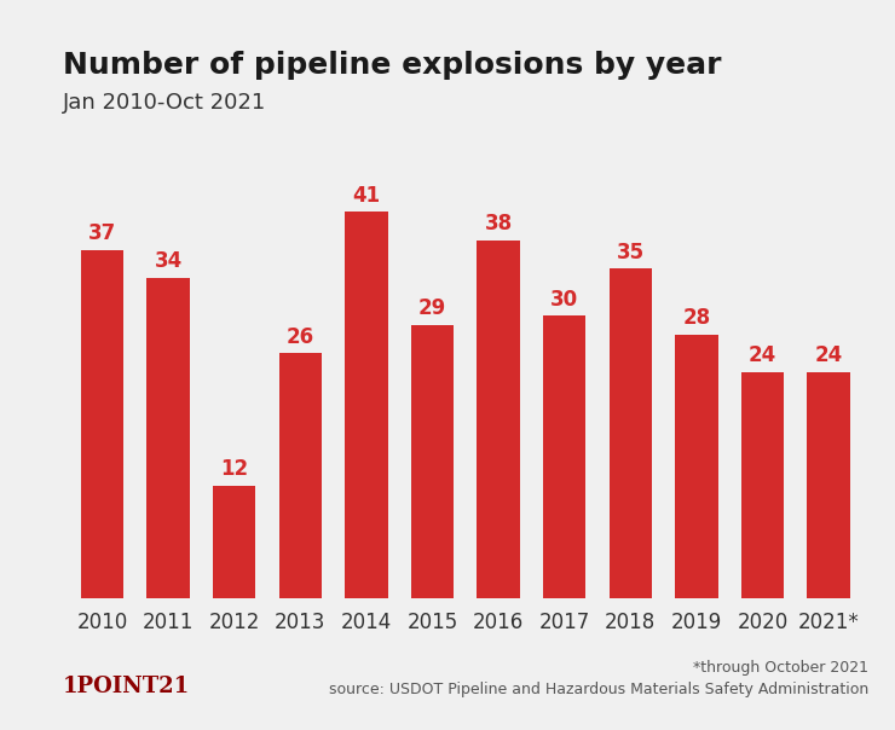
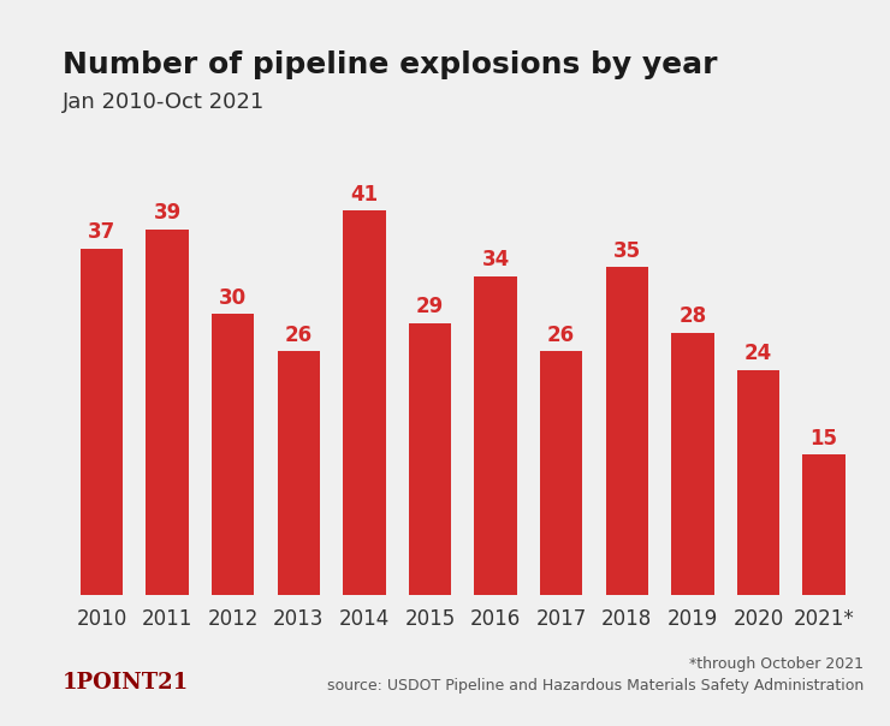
2011: 34 -> 39
2012: 12 -> 30
2016: 38 -> 34
2017: 30 -> 26
2021*: 24 -> 15
